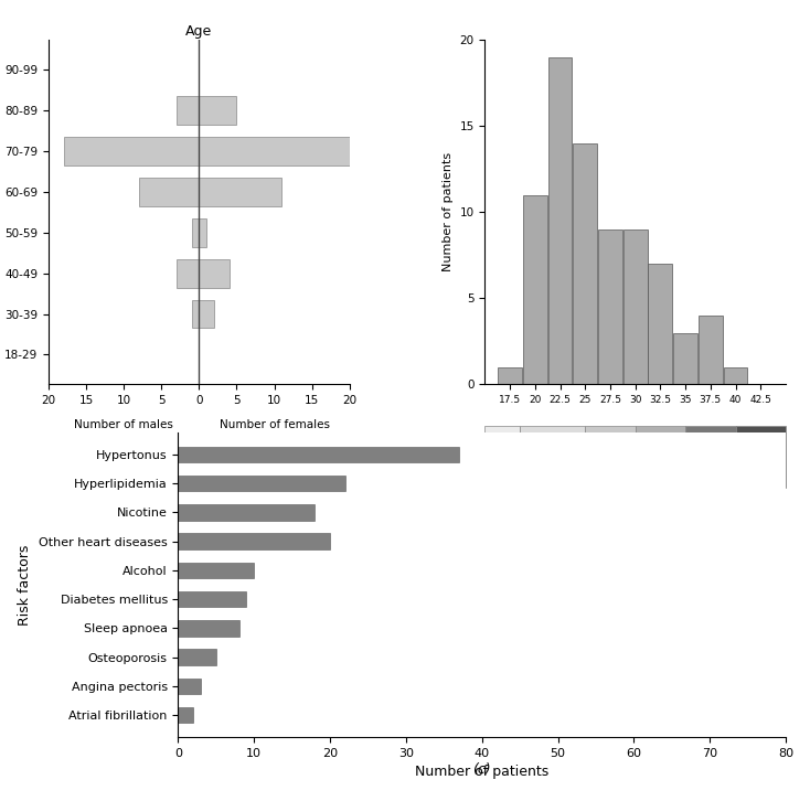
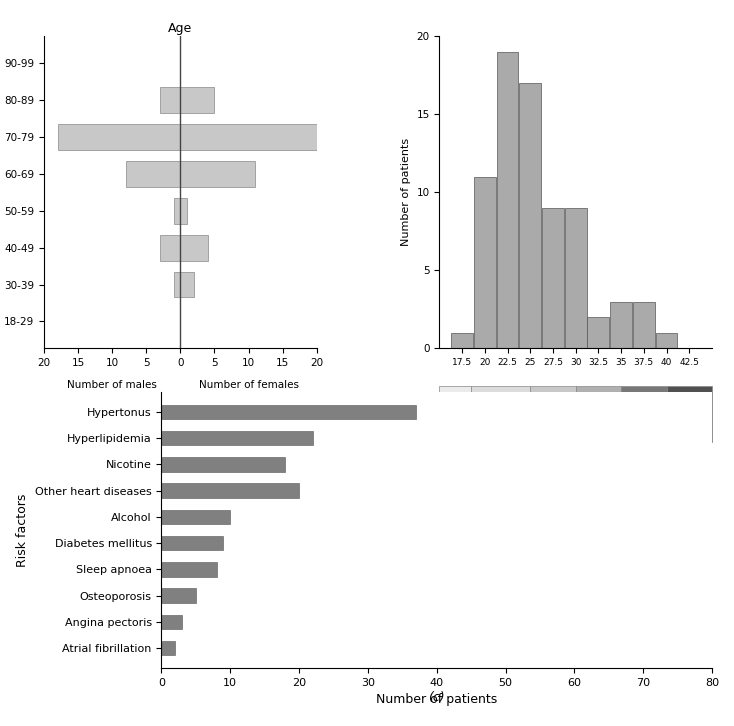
25: 14 -> 17
32.5: 7 -> 2
37.5: 4 -> 3
